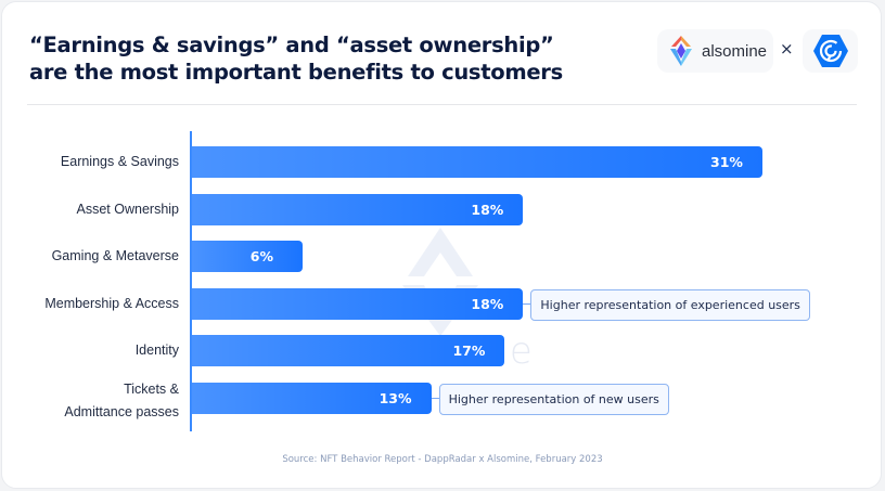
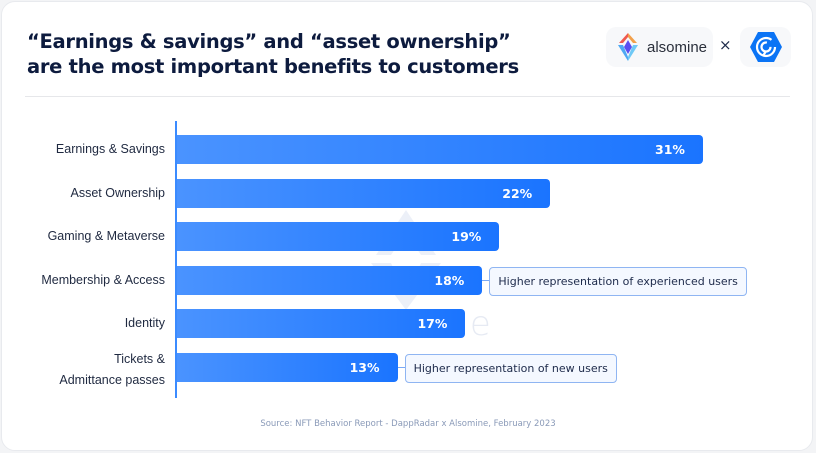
Asset Ownership: 18% -> 22%
Gaming & Metaverse: 6% -> 19%
